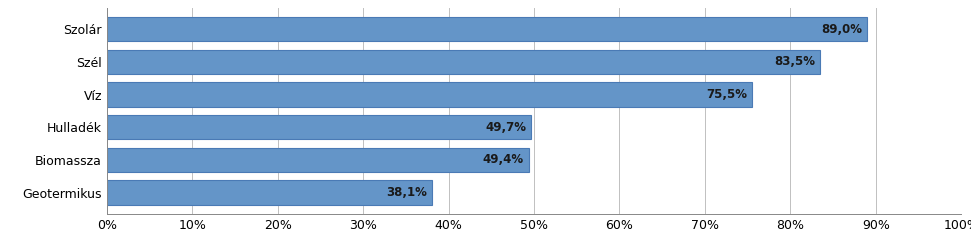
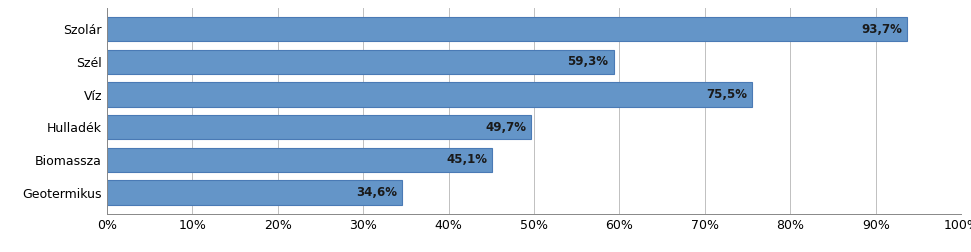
Szolár: 89,0% -> 93,7%
Szél: 83,5% -> 59,3%
Biomassza: 49,4% -> 45,1%
Geotermikus: 38,1% -> 34,6%
